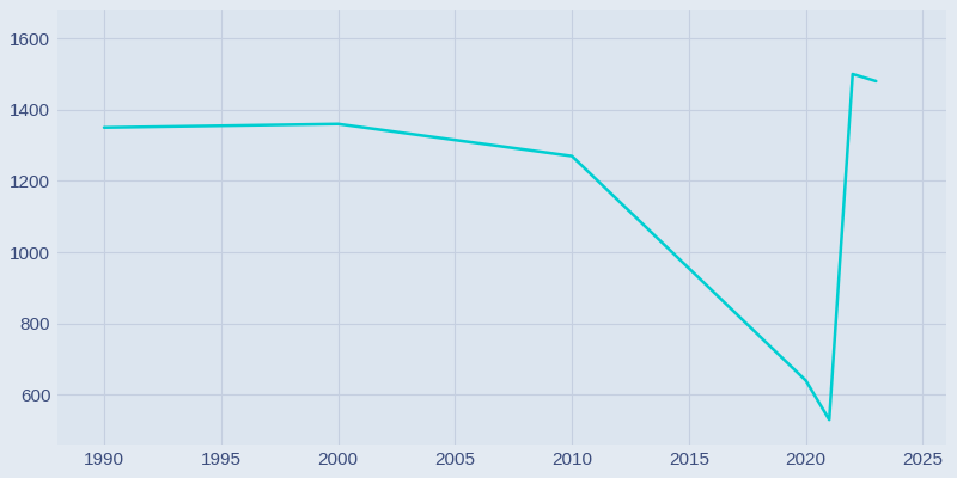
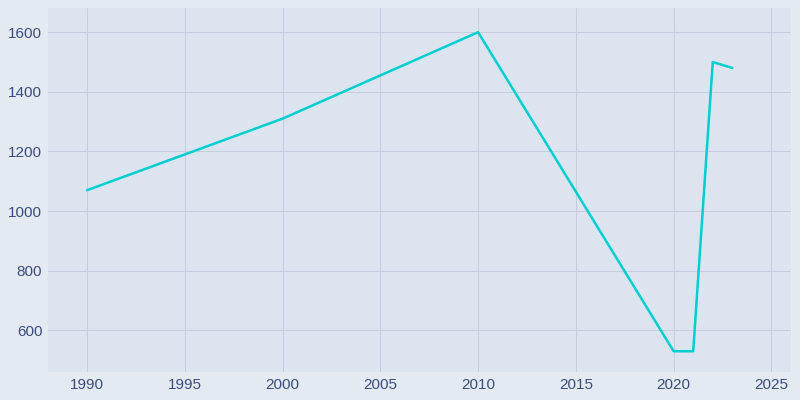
1990: 1350 -> 1070
2000: 1360 -> 1310
2010: 1270 -> 1600
2020: 640 -> 530
